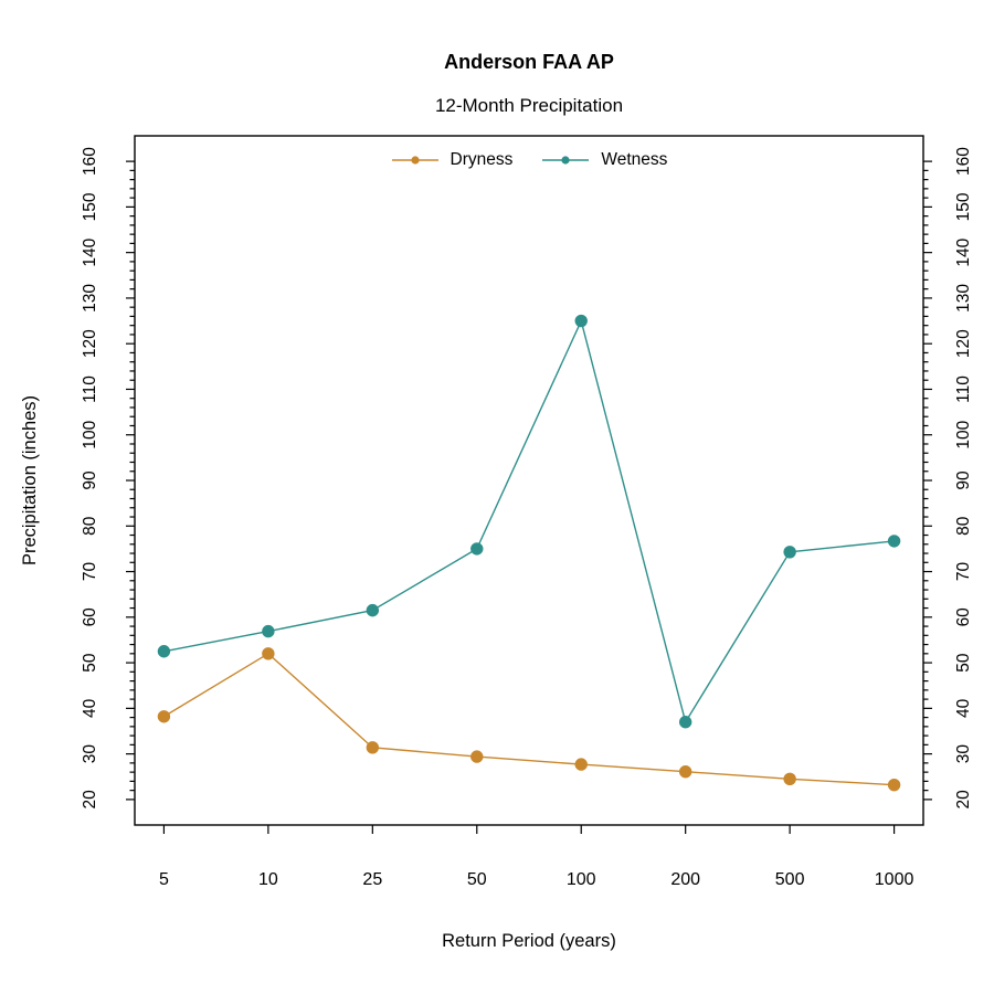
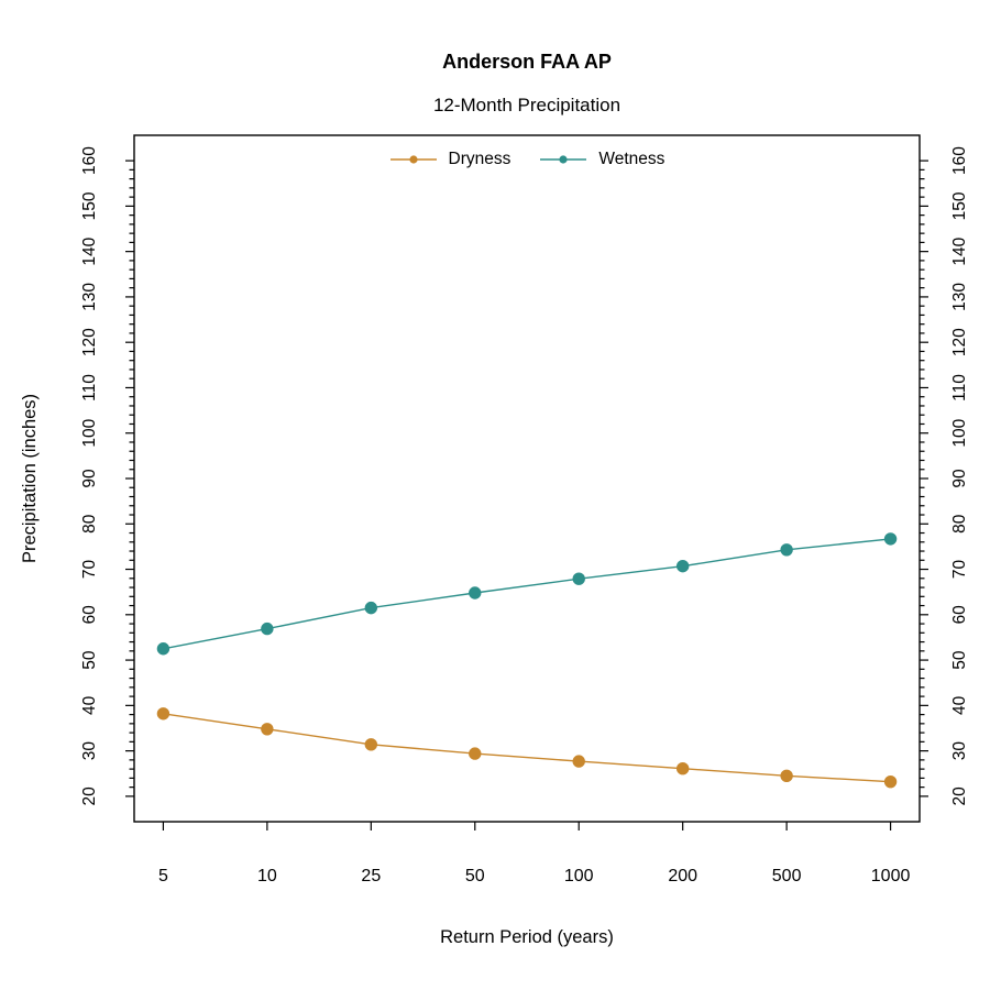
Dryness/10: 52 -> 35
Wetness/50: 75 -> 65
Wetness/100: 125 -> 68
Wetness/200: 37 -> 71
